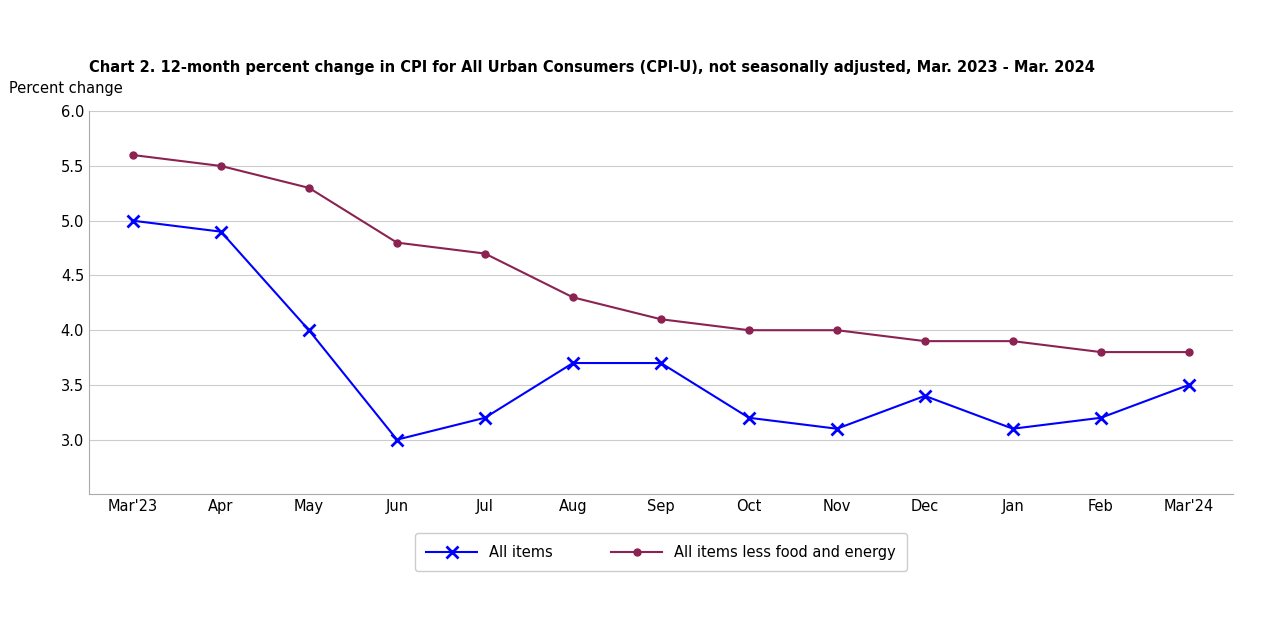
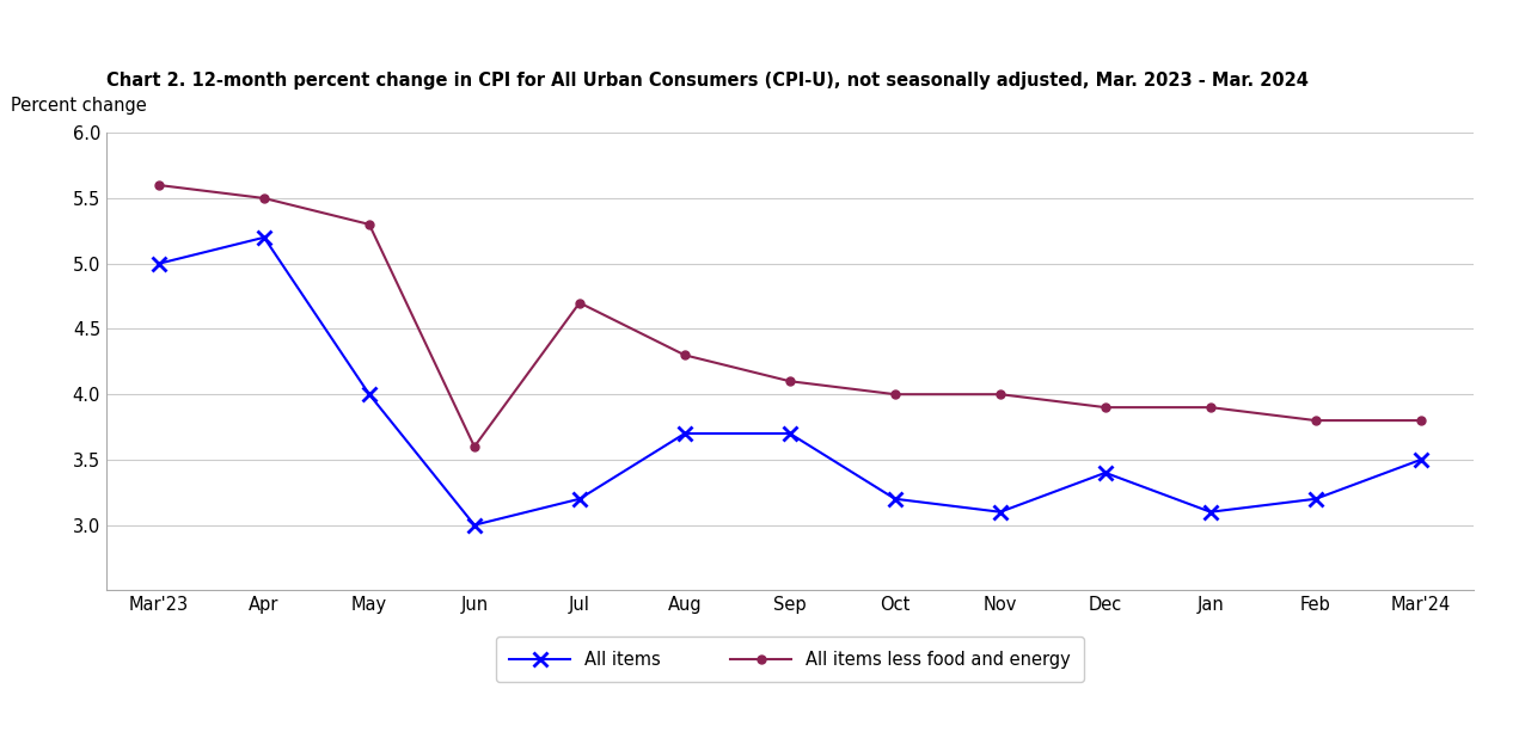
All items/Apr: 4.9 -> 5.2
All items less food and energy/Jun: 4.8 -> 3.6
